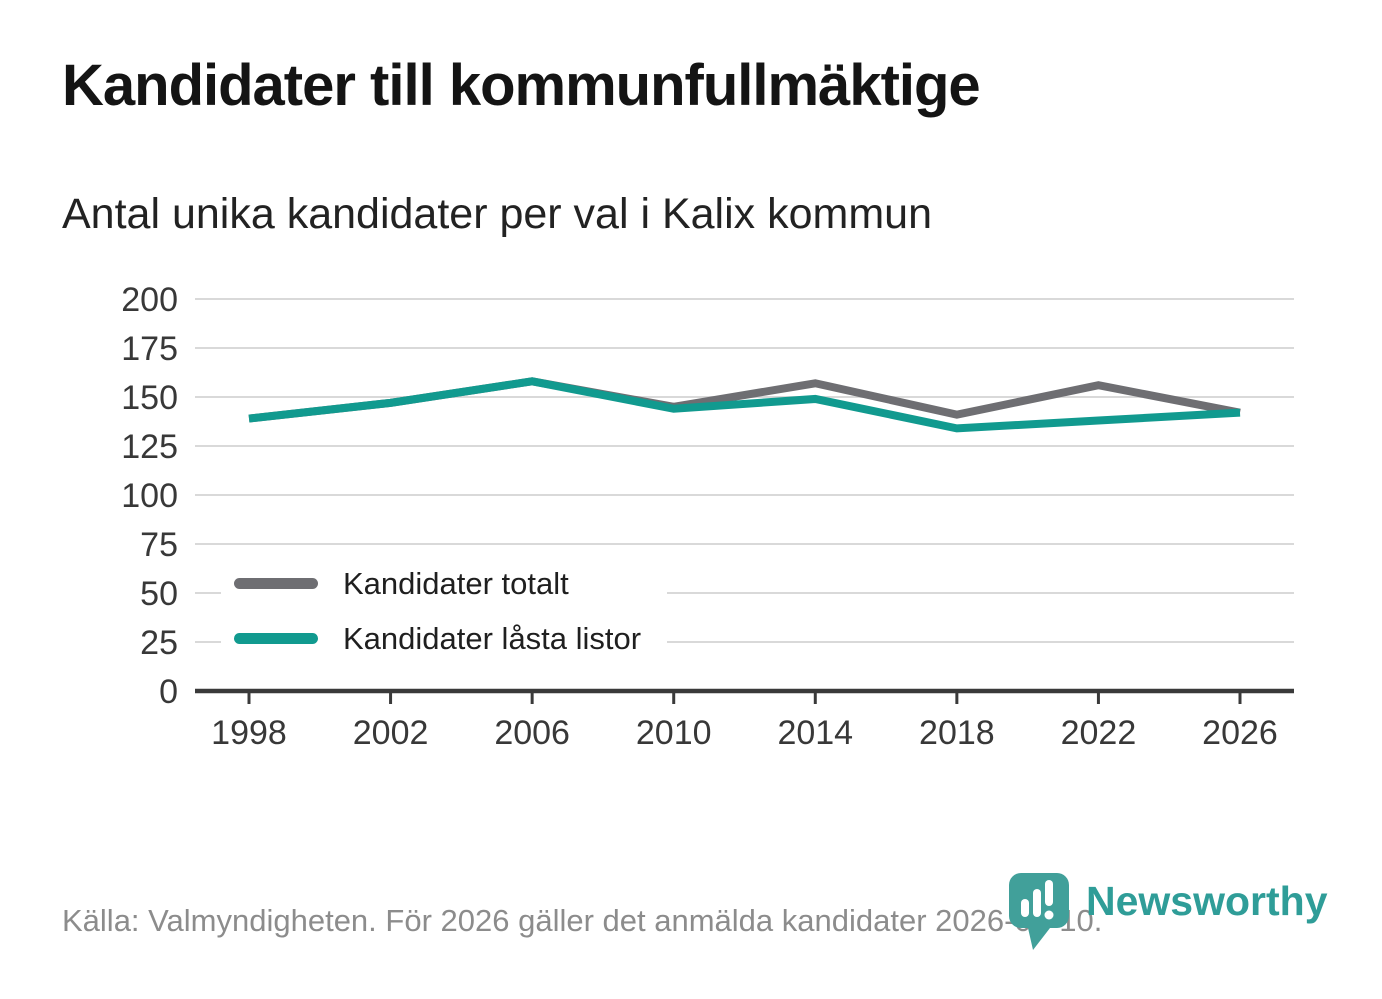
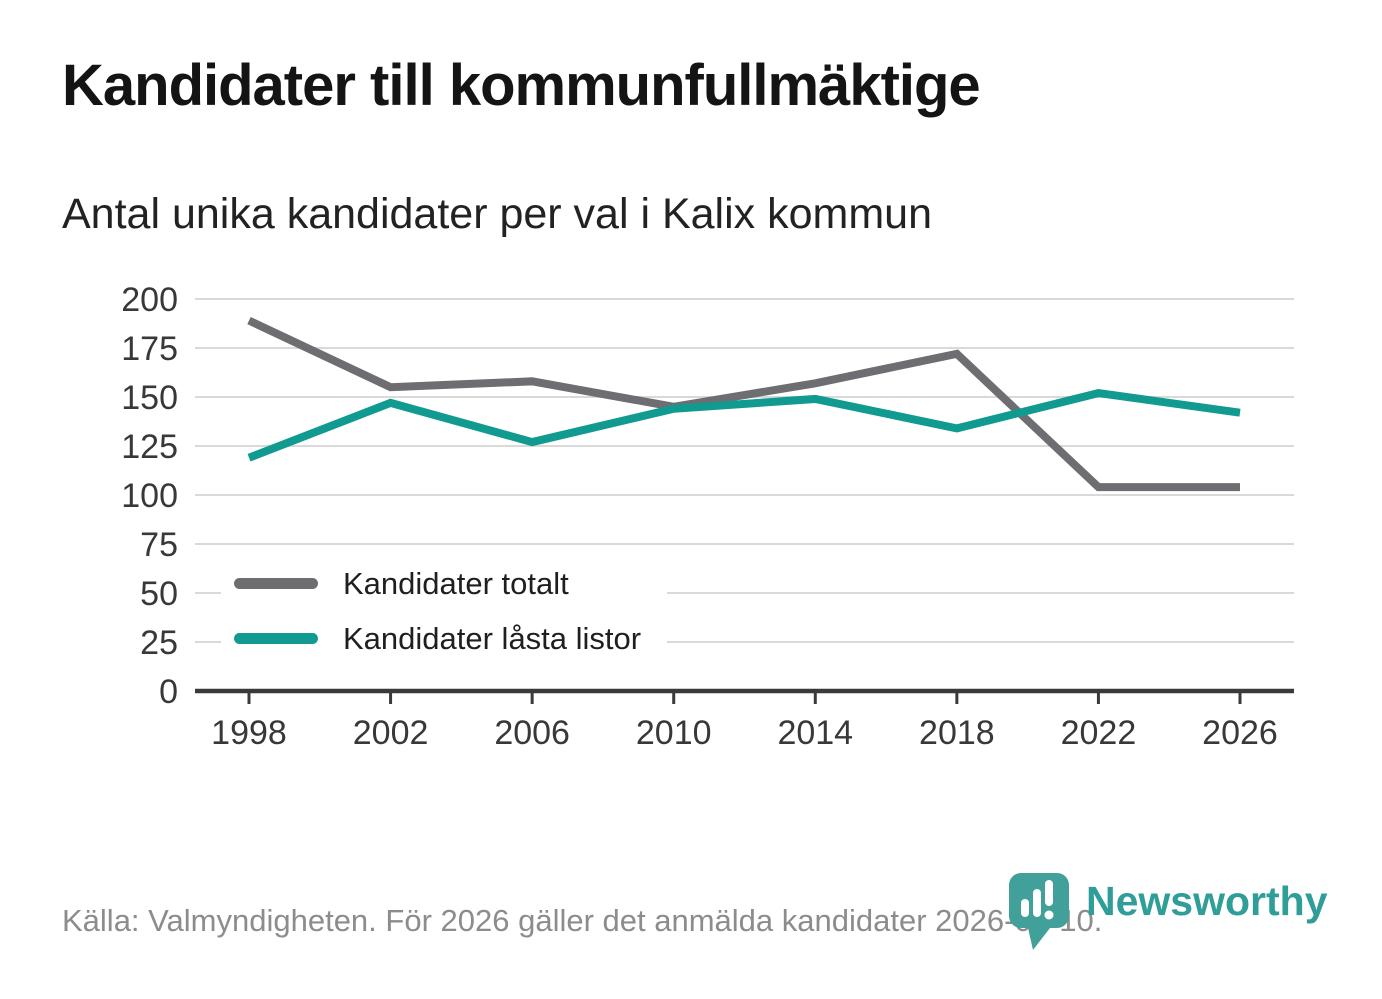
Kandidater totalt/1998: 139 -> 189
Kandidater låsta listor/1998: 139 -> 119
Kandidater totalt/2002: 147 -> 155
Kandidater låsta listor/2006: 158 -> 127
Kandidater totalt/2018: 141 -> 172
Kandidater totalt/2022: 156 -> 104
Kandidater låsta listor/2022: 138 -> 152
Kandidater totalt/2026: 142 -> 104
